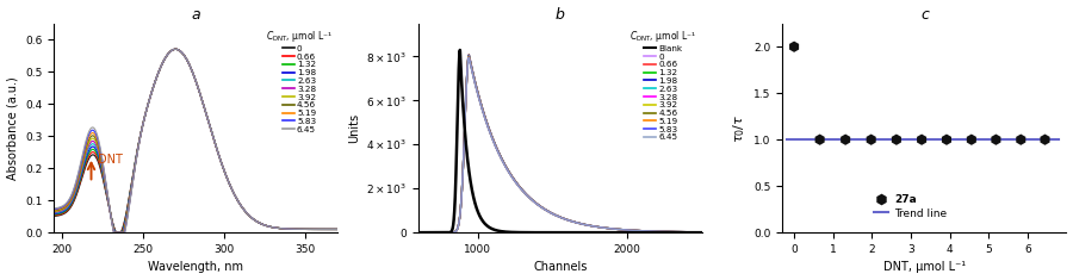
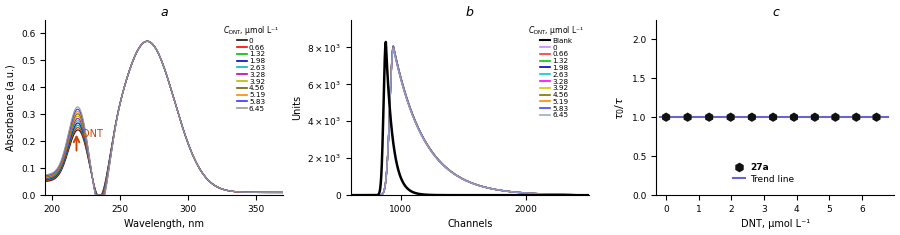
c/27a/0: 2 -> 1
